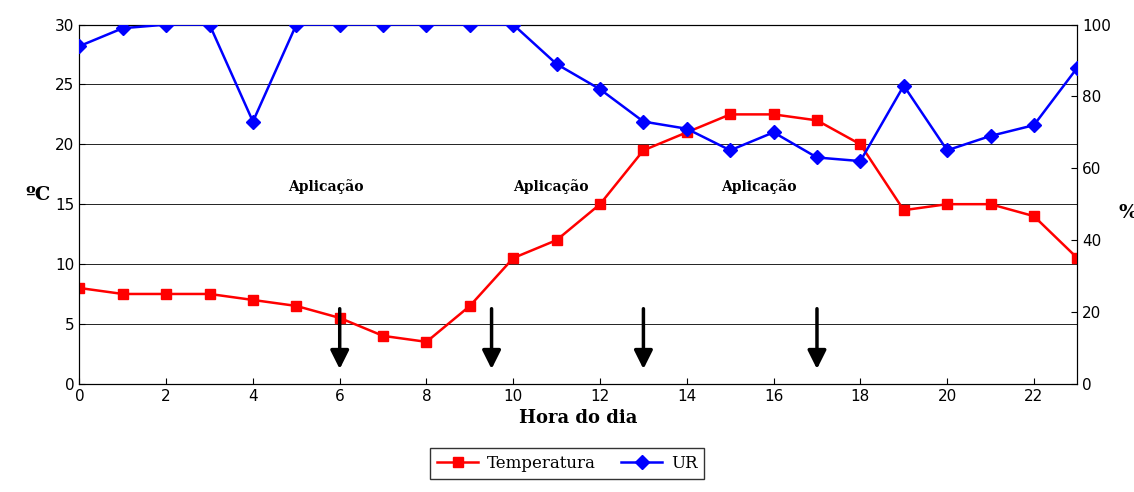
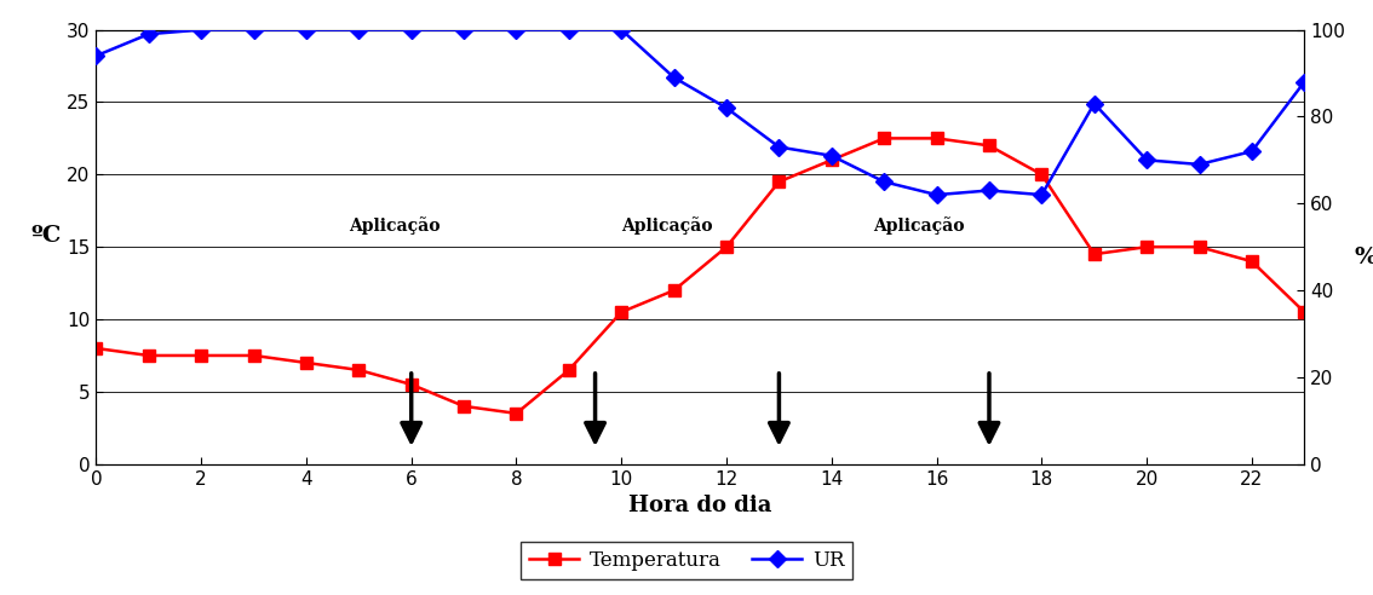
UR/4: 73 -> 100
UR/16: 70 -> 62
UR/20: 65 -> 70
